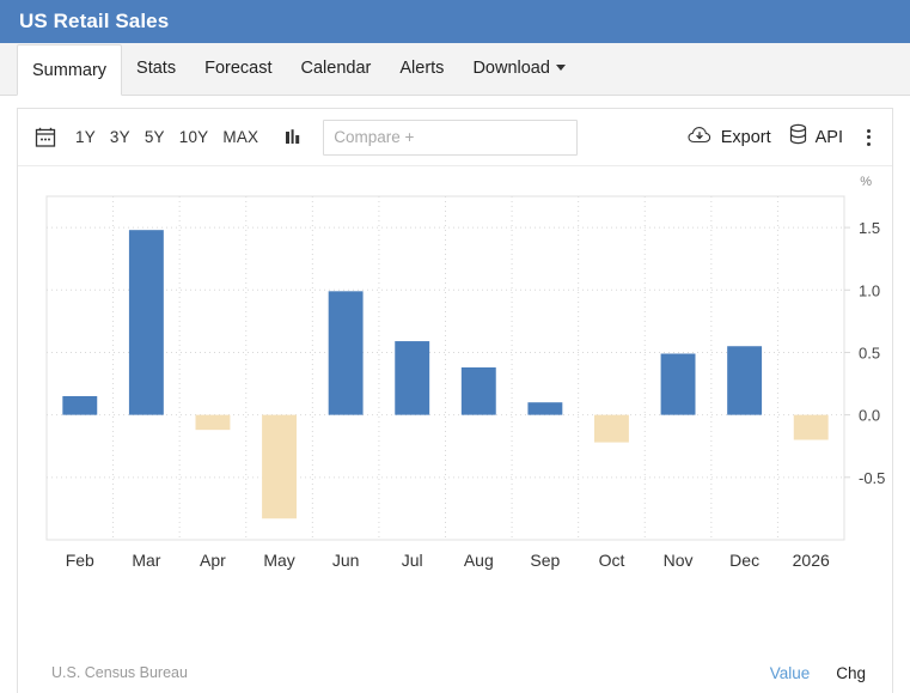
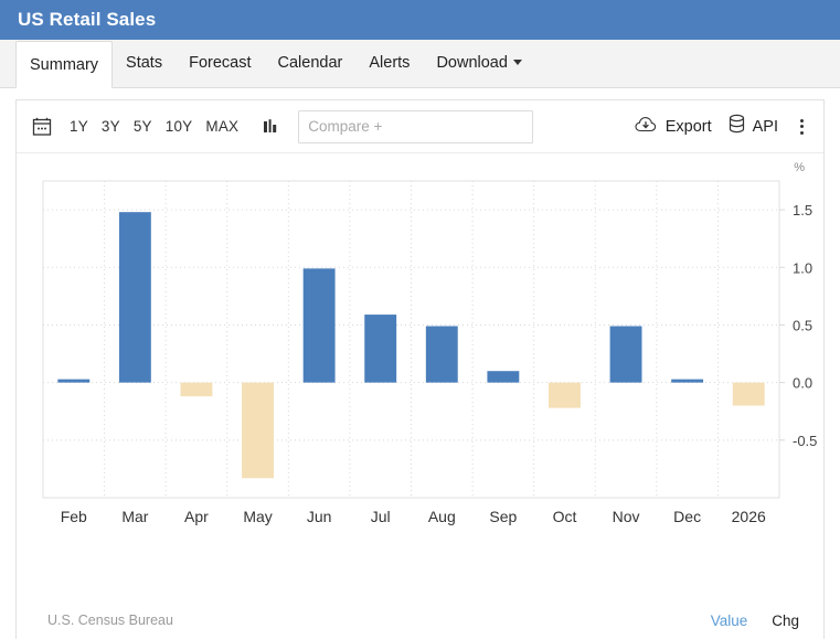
Feb: 0.15 -> 0.02
Aug: 0.38 -> 0.49
Dec: 0.55 -> 0.02
